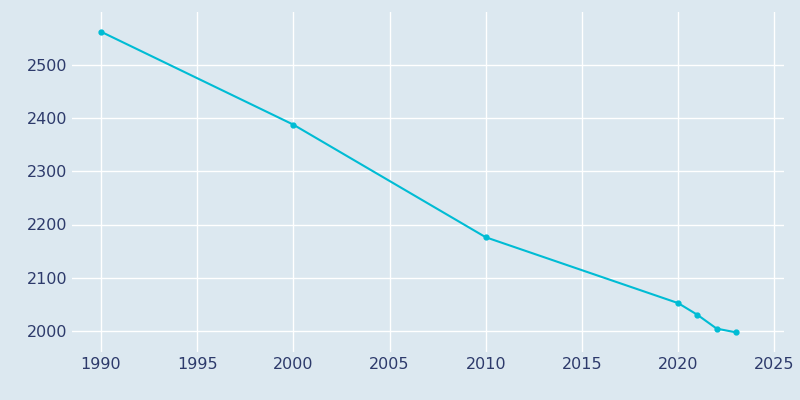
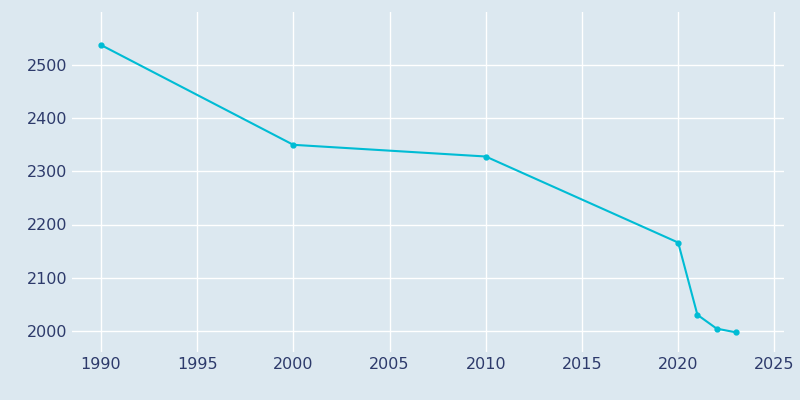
1990: 2563 -> 2538
2000: 2388 -> 2350
2010: 2176 -> 2328
2020: 2052 -> 2166
